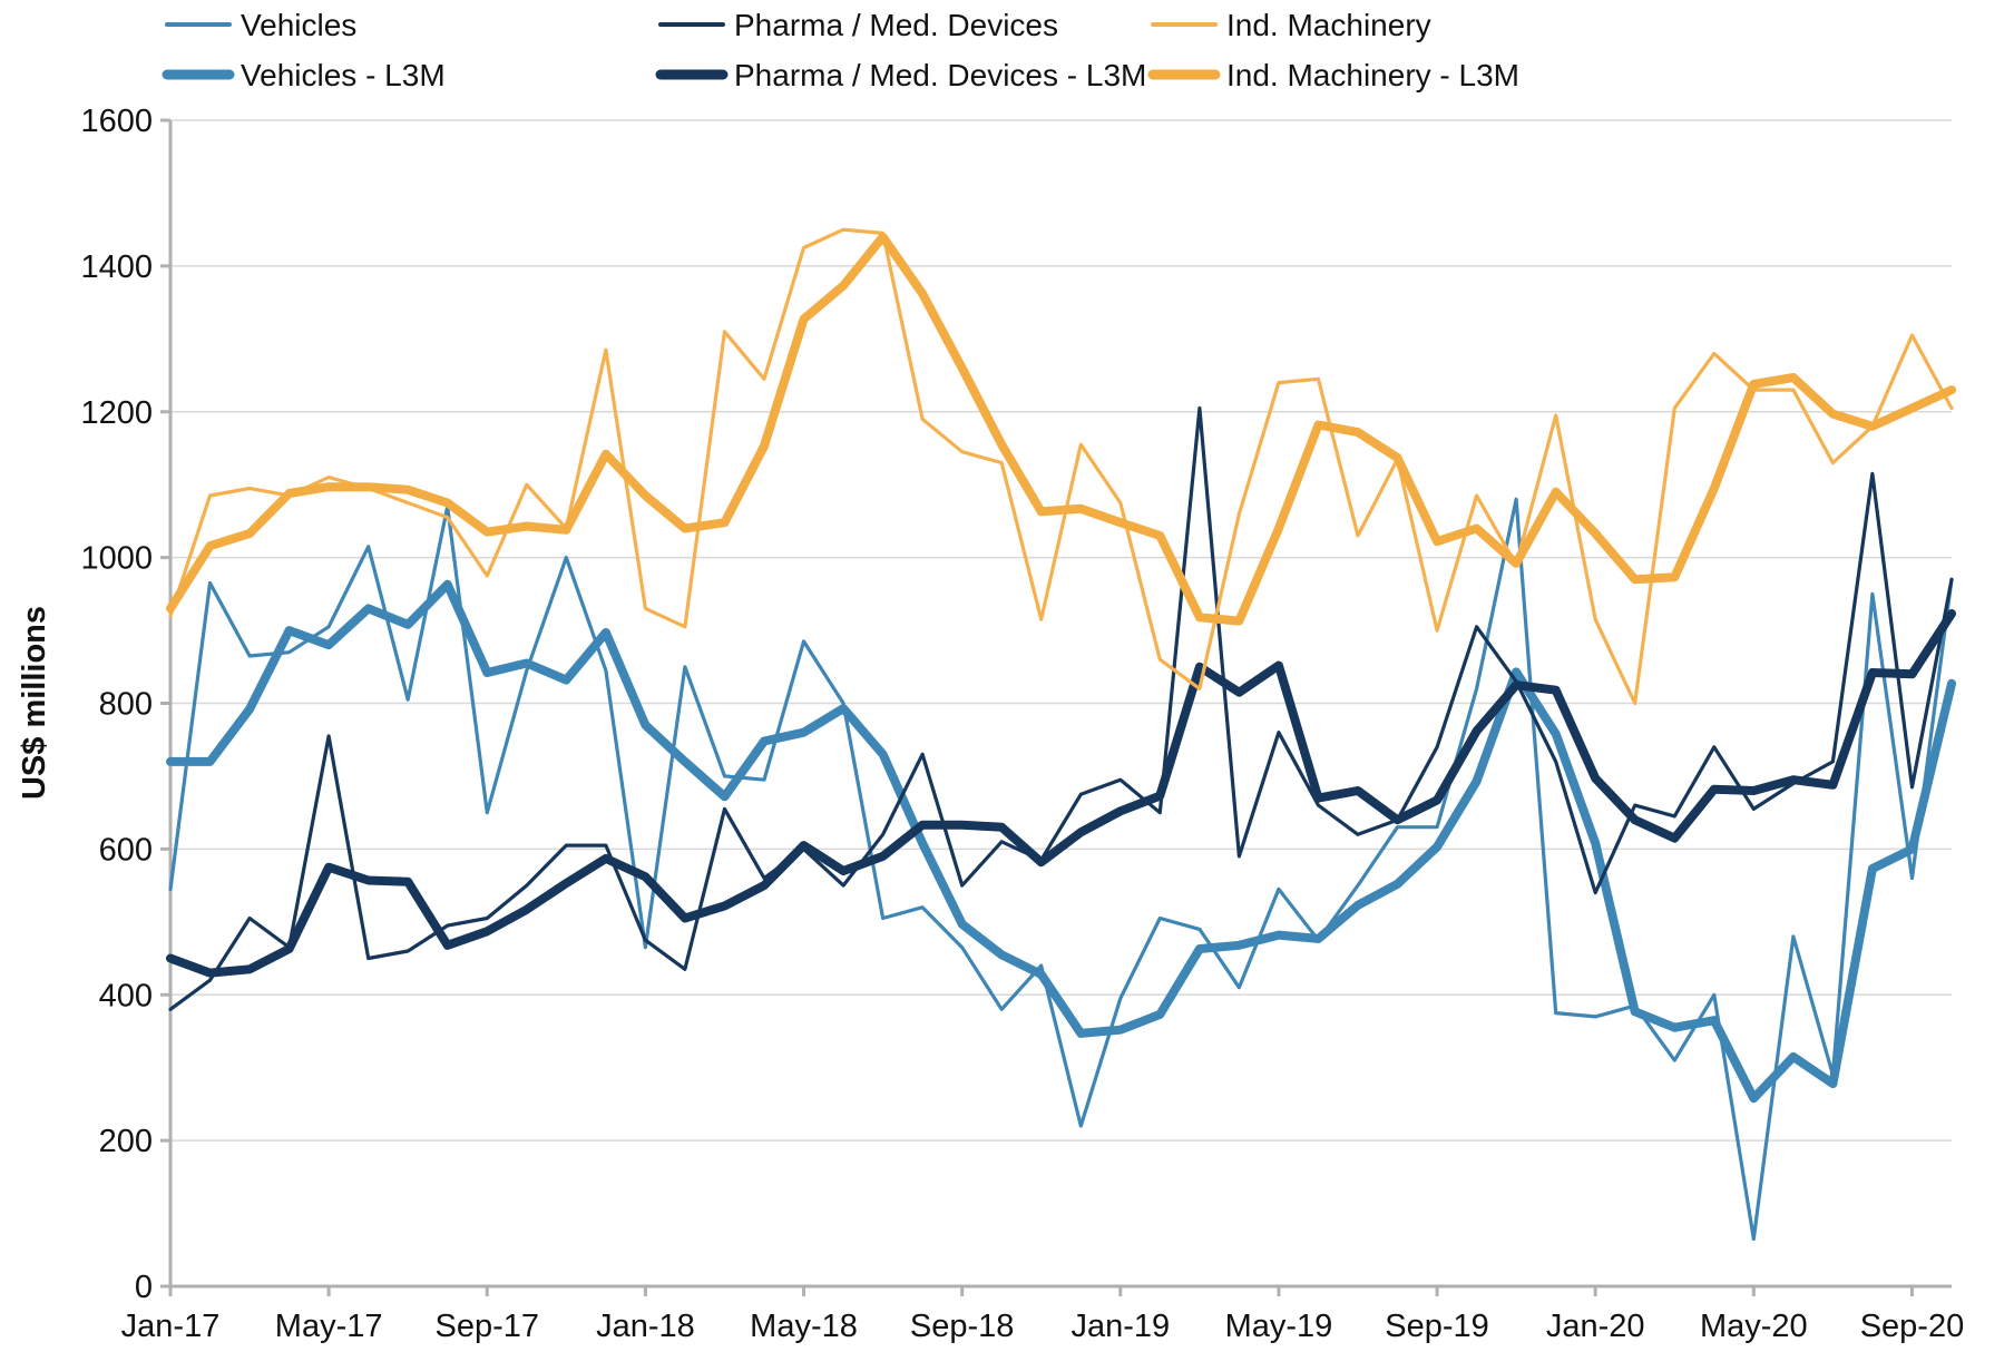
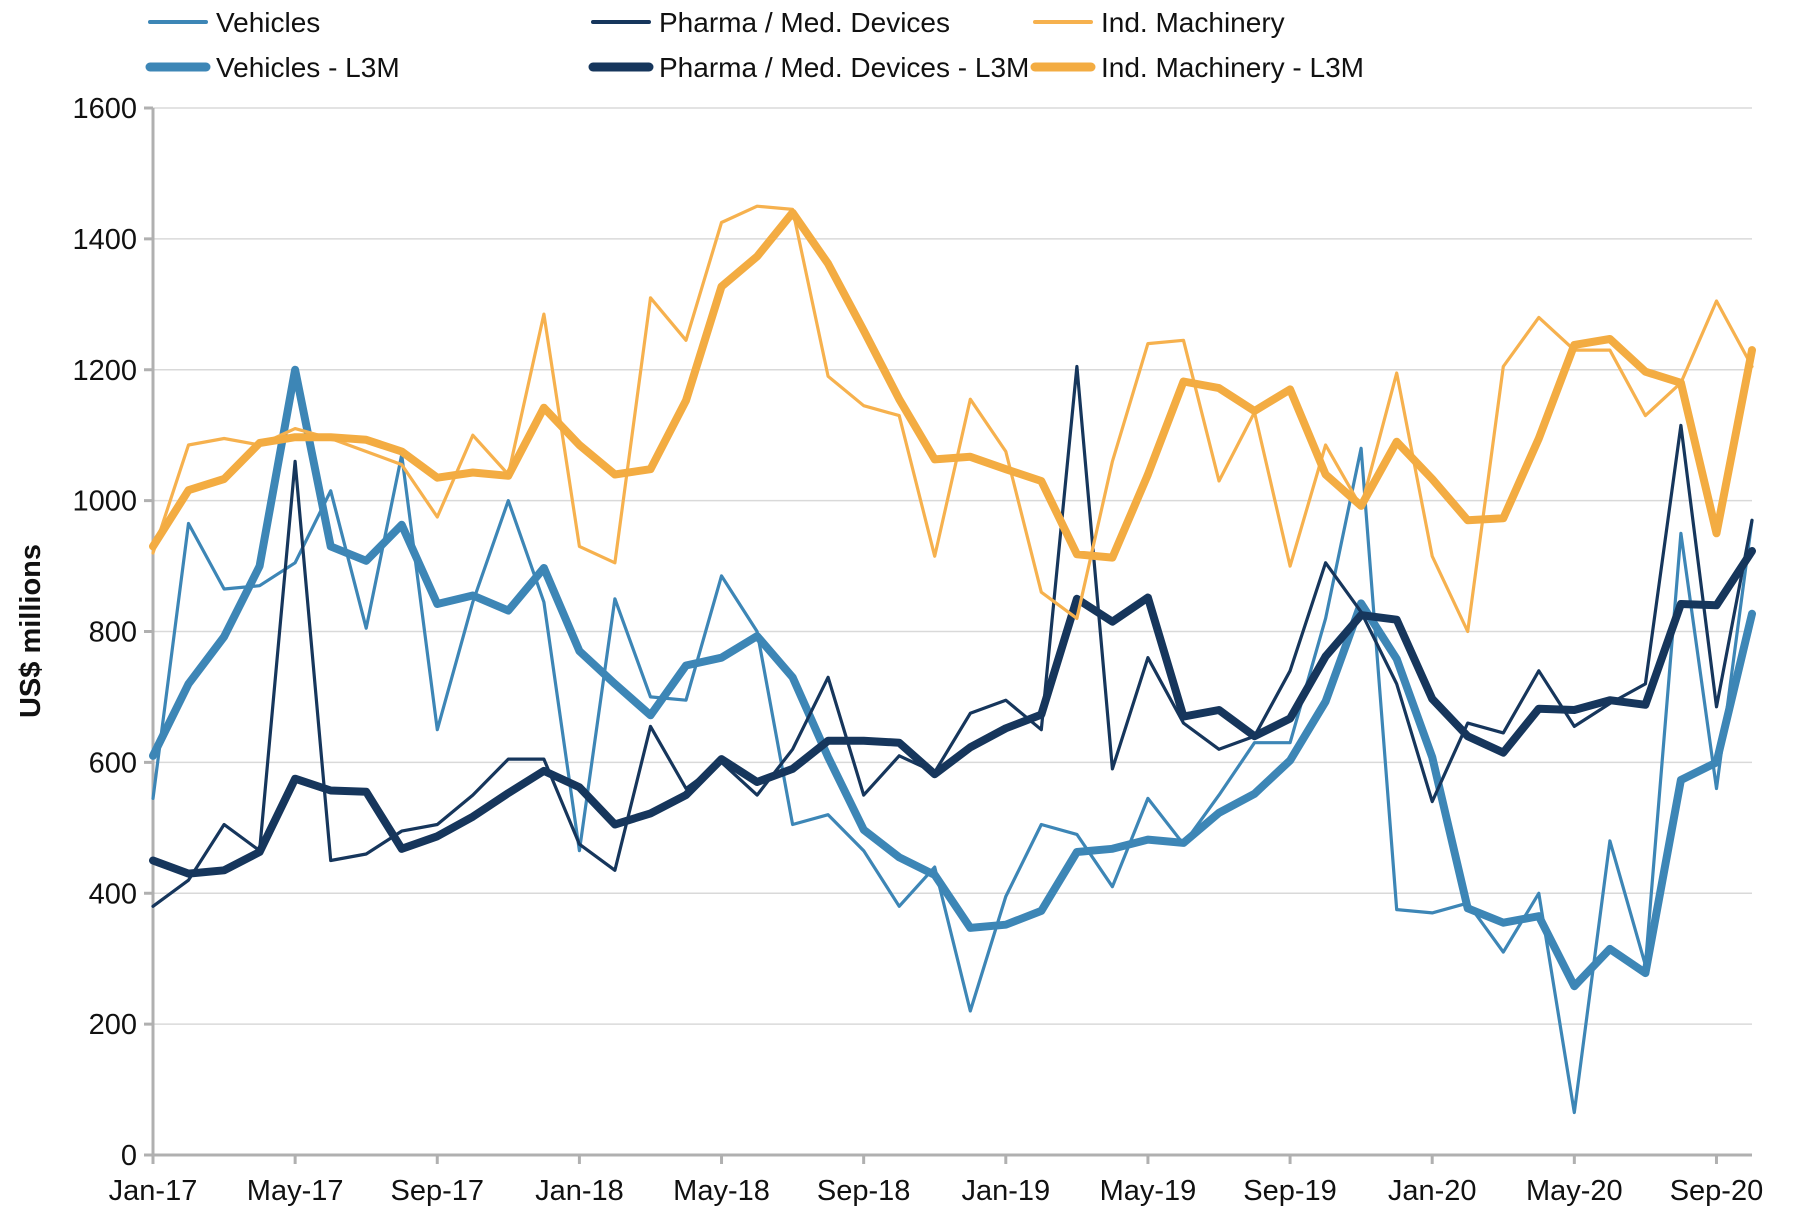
Vehicles - L3M/Jan-17: 720 -> 610
Vehicles - L3M/May-17: 880 -> 1200
Pharma / Med. Devices/May-17: 760 -> 1060
Ind. Machinery - L3M/Sep-19: 1020 -> 1170
Ind. Machinery - L3M/Sep-20: 1200 -> 950
